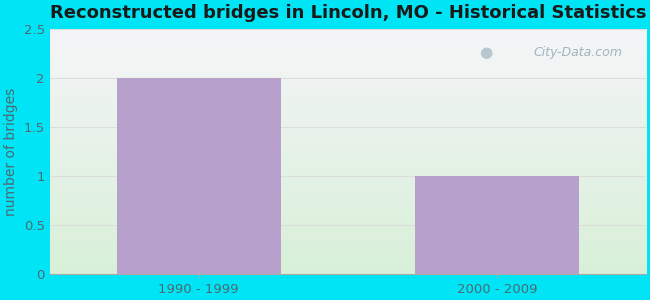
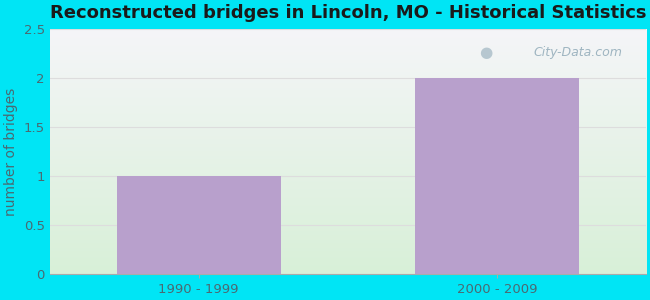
1990 - 1999: 2 -> 1
2000 - 2009: 1 -> 2
